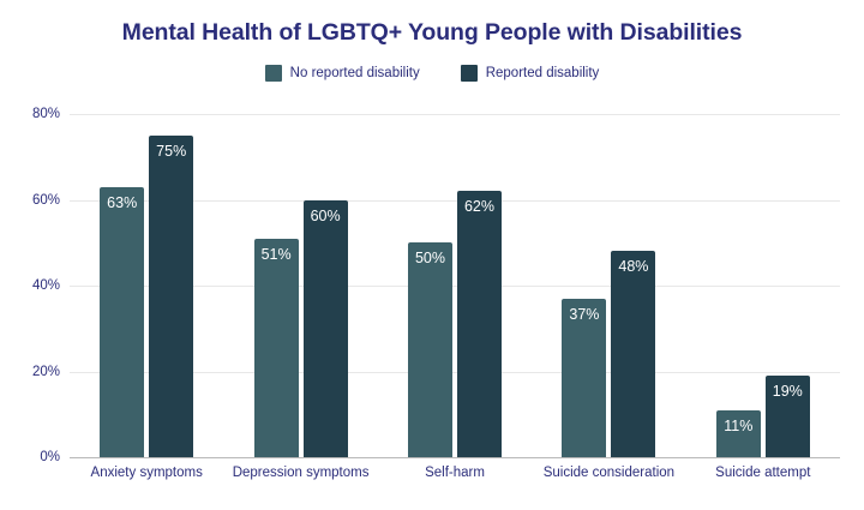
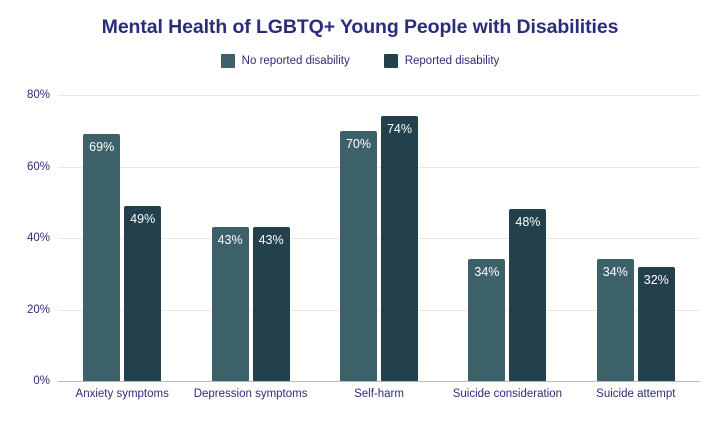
No reported disability/Anxiety symptoms: 63% -> 69%
Reported disability/Anxiety symptoms: 75% -> 49%
No reported disability/Depression symptoms: 51% -> 43%
Reported disability/Depression symptoms: 60% -> 43%
No reported disability/Self-harm: 50% -> 70%
Reported disability/Self-harm: 62% -> 74%
No reported disability/Suicide consideration: 37% -> 34%
No reported disability/Suicide attempt: 11% -> 34%
Reported disability/Suicide attempt: 19% -> 32%
